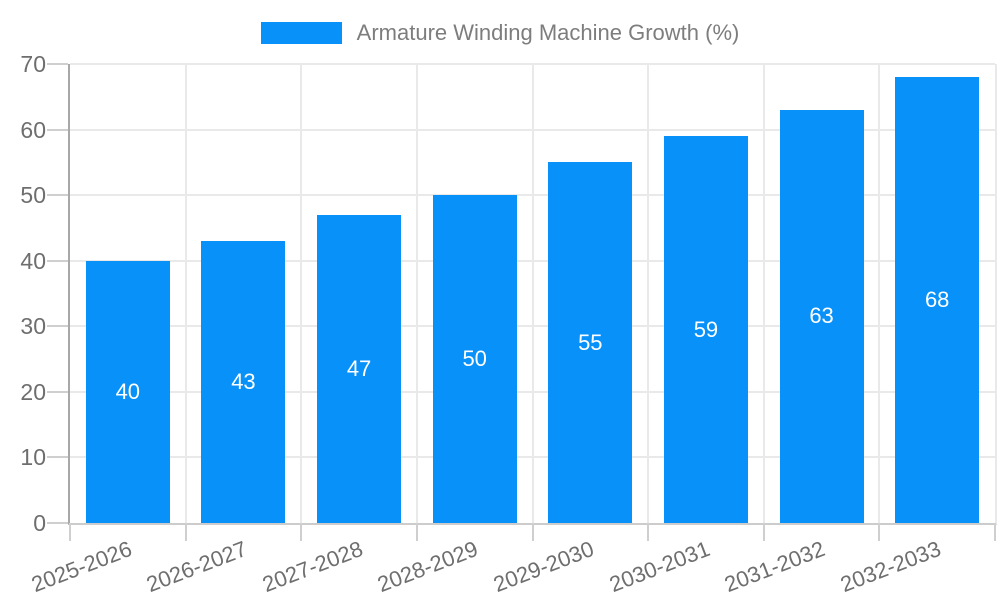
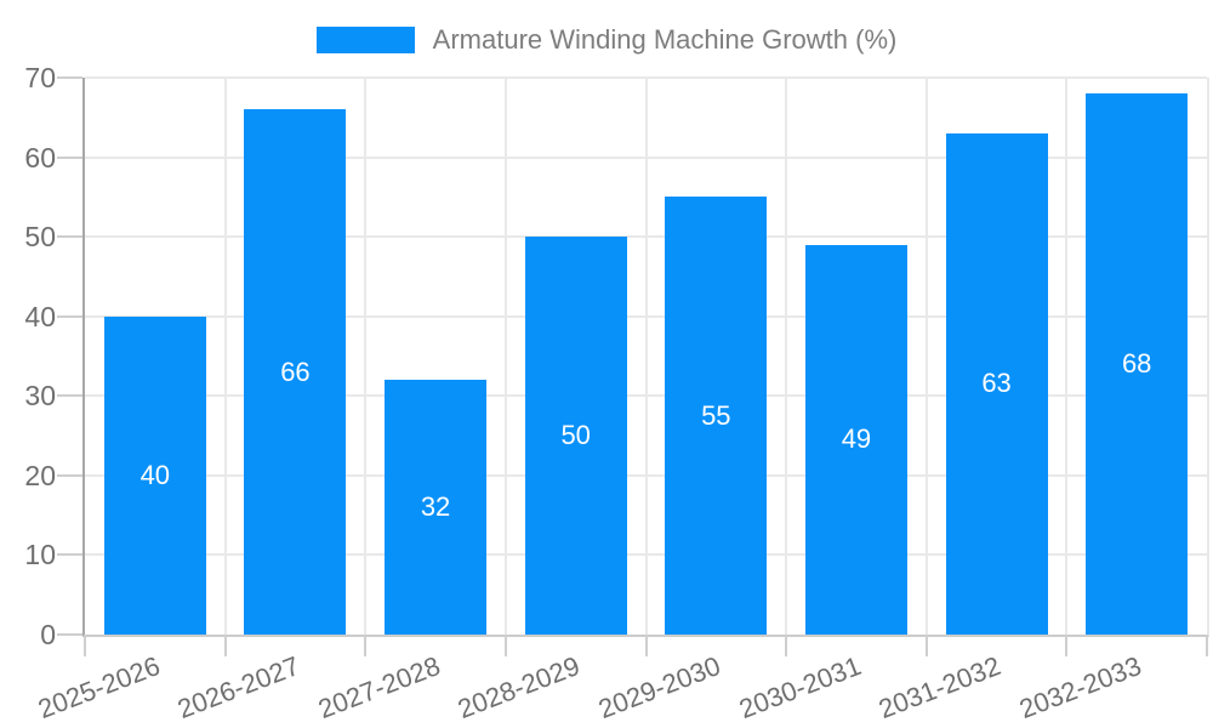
2026-2027: 43 -> 66
2027-2028: 47 -> 32
2030-2031: 59 -> 49
